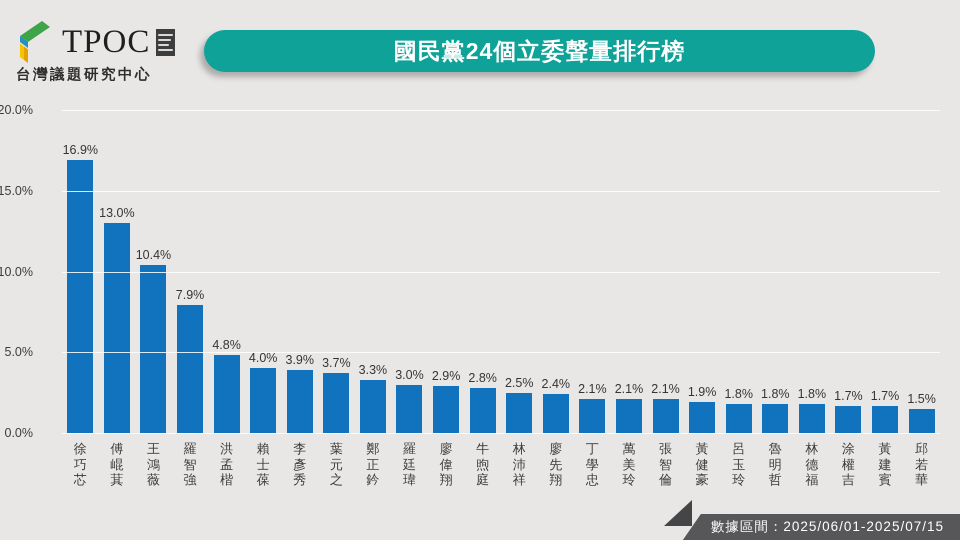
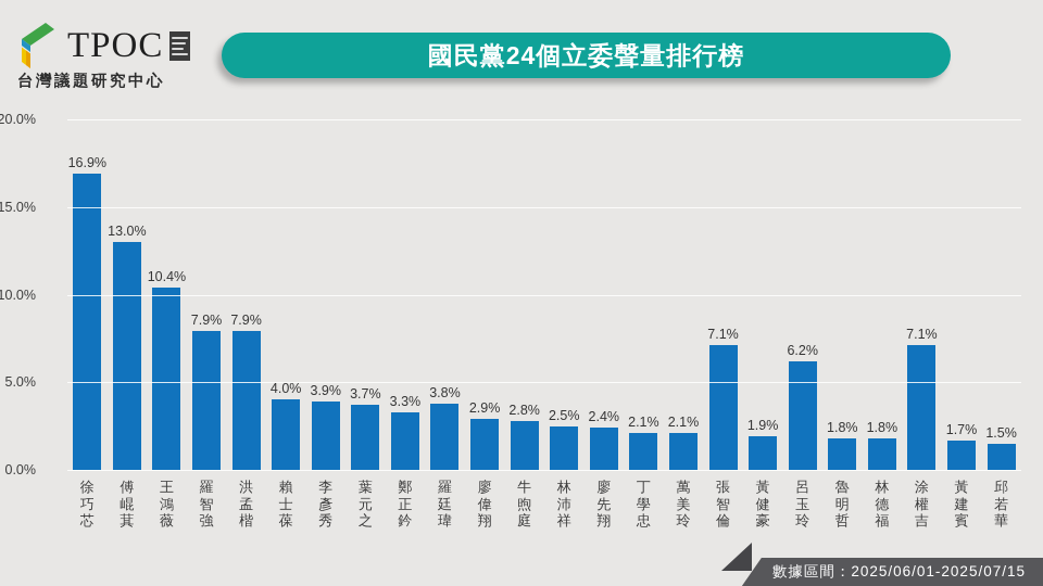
洪孟楷: 4.8% -> 7.9%
羅廷瑋: 3.0% -> 3.8%
張智倫: 2.1% -> 7.1%
呂玉玲: 1.8% -> 6.2%
涂權吉: 1.7% -> 7.1%
